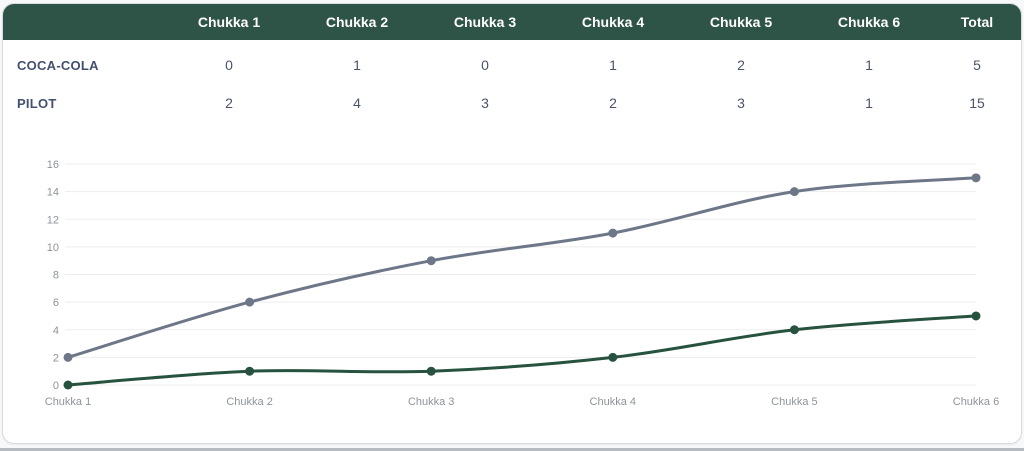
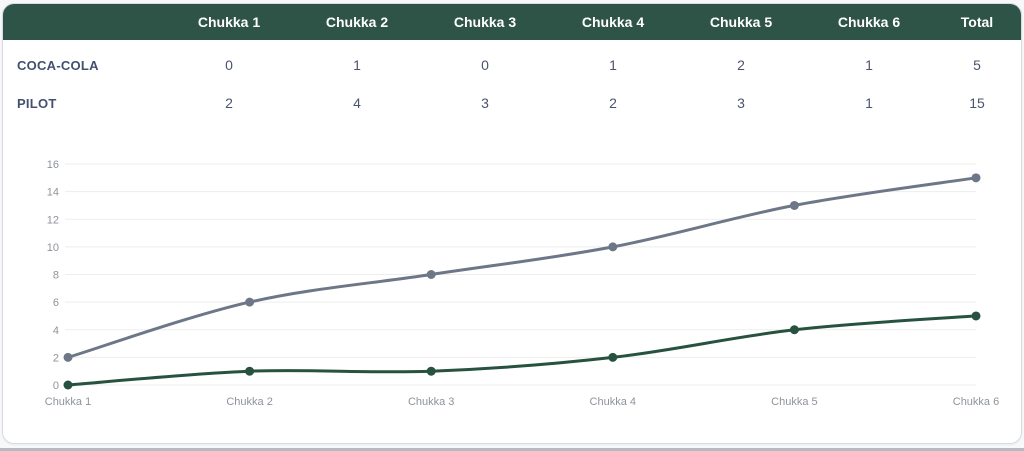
PILOT/Chukka 3: 9 -> 8
PILOT/Chukka 4: 11 -> 10
PILOT/Chukka 5: 14 -> 13
